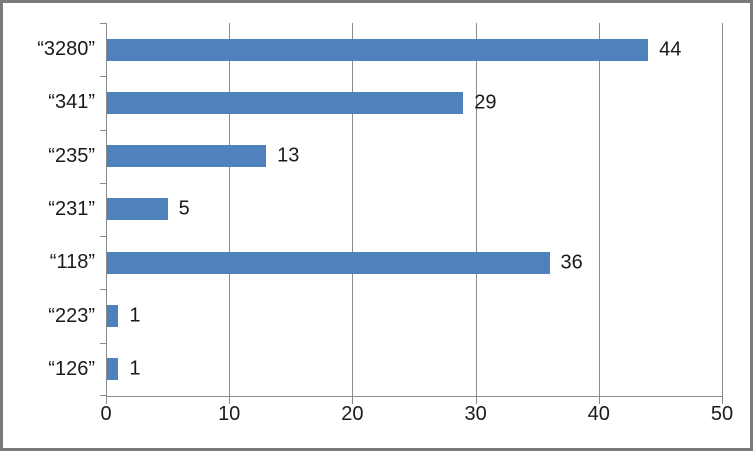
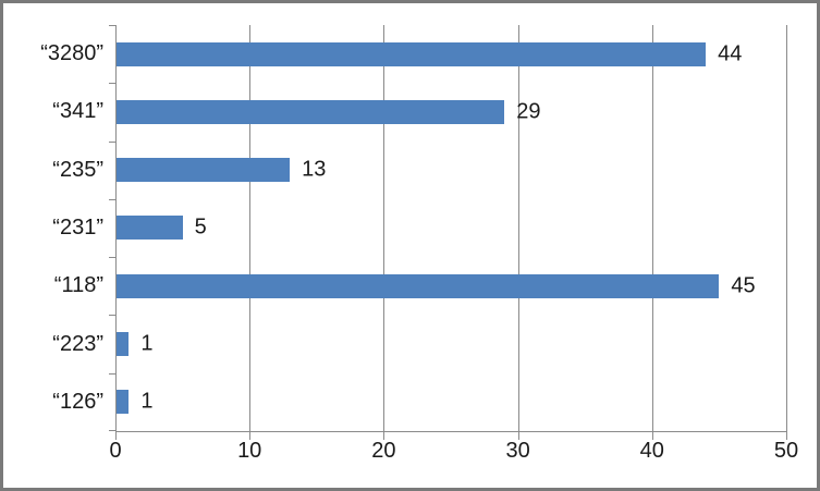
“118”: 36 -> 45
